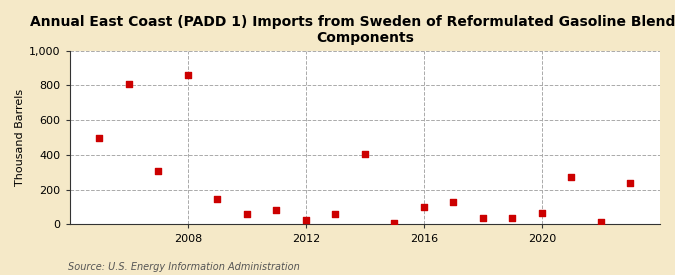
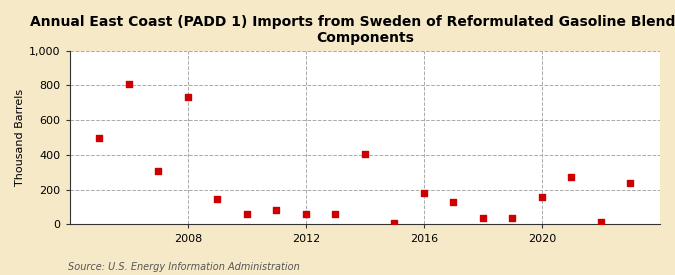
2008: 860 -> 730
2012: 20 -> 60
2016: 100 -> 180
2020: 60 -> 160
